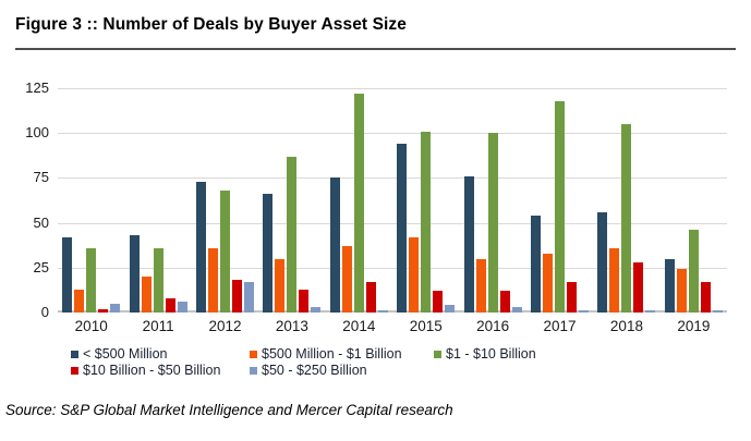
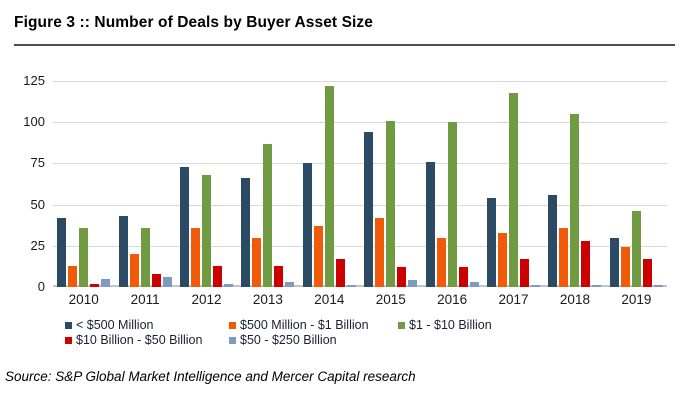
$10 Billion - $50 Billion/2012: 18 -> 13
$50 - $250 Billion/2012: 17 -> 2
